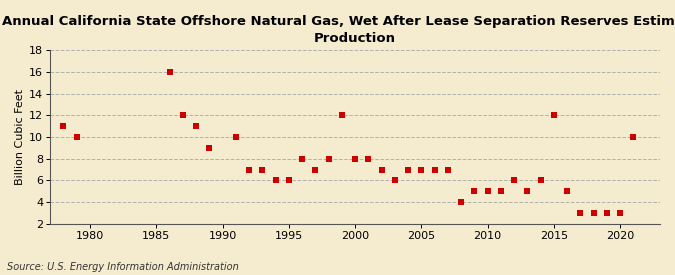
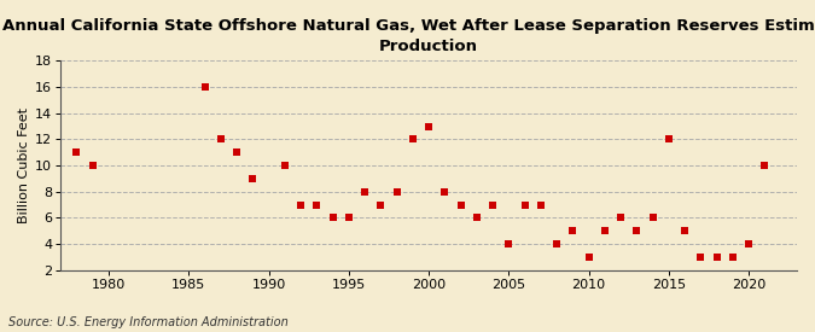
2000: 8 -> 13
2005: 7 -> 4
2010: 5 -> 3
2020: 3 -> 4
